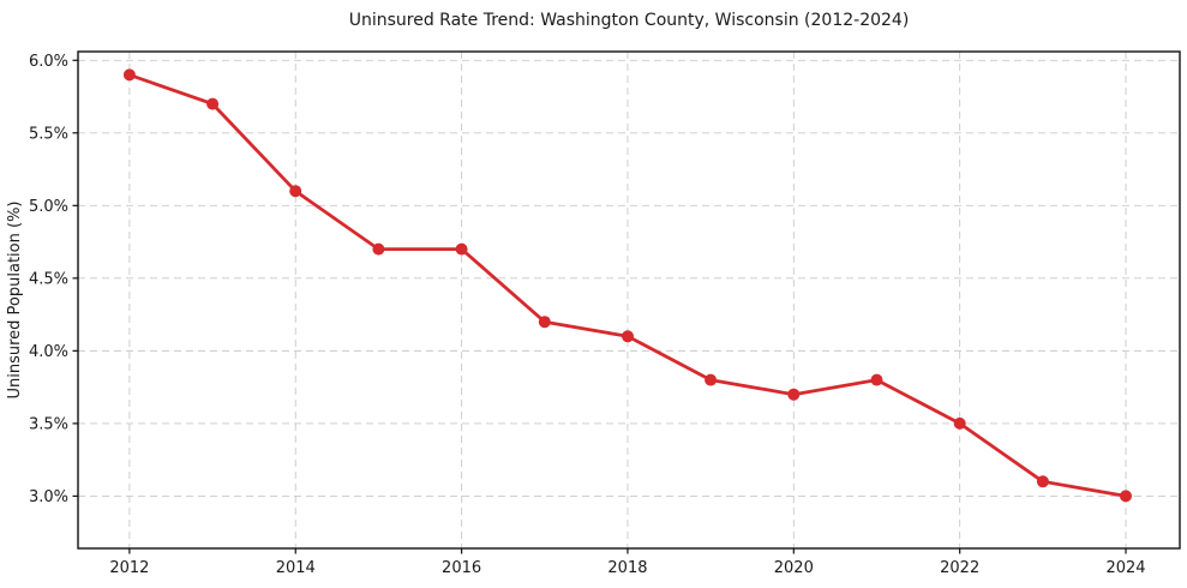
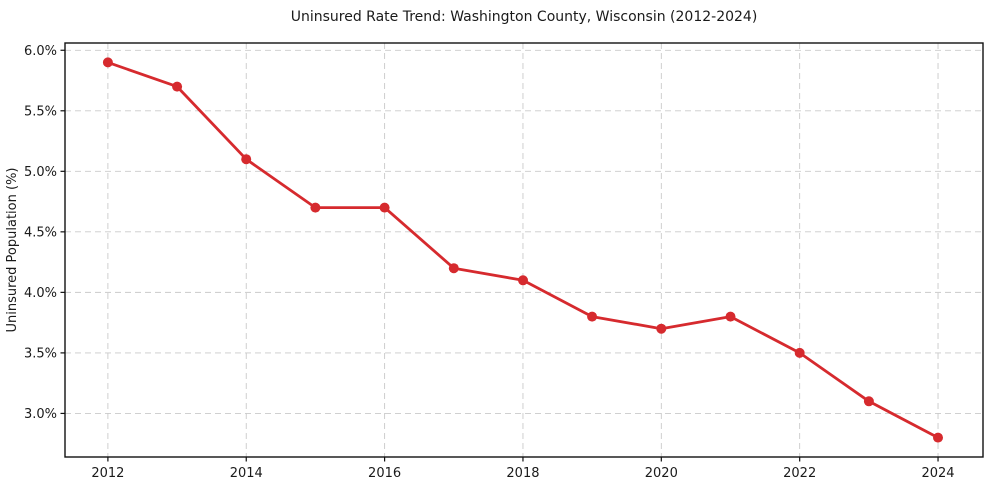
2024: 3.0% -> 2.8%
